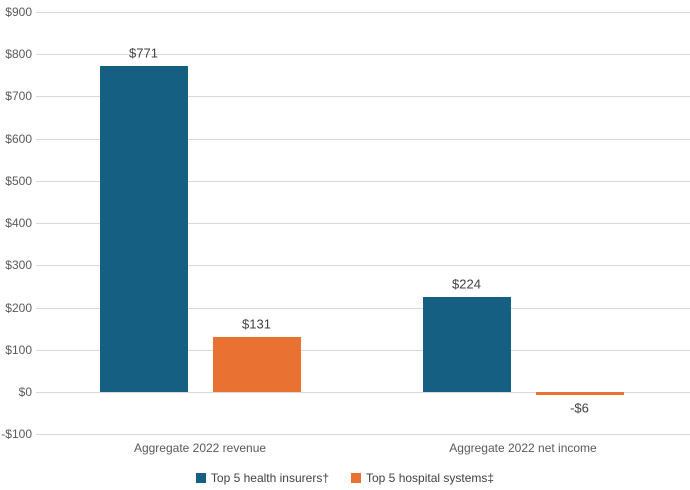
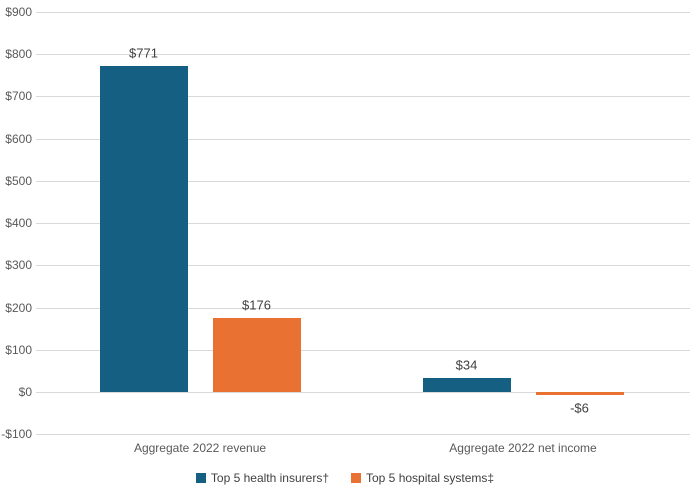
Top 5 hospital systems‡/Aggregate 2022 revenue: $131 -> $176
Top 5 health insurers†/Aggregate 2022 net income: $224 -> $34
